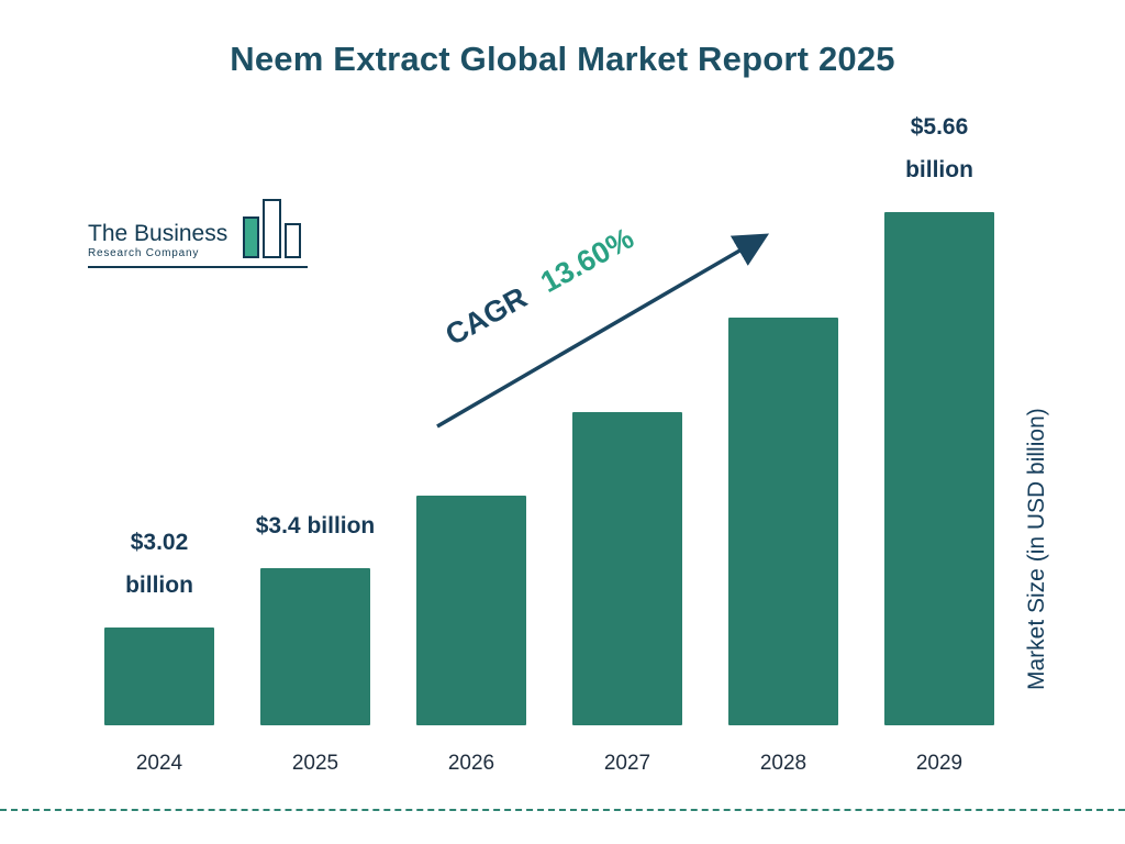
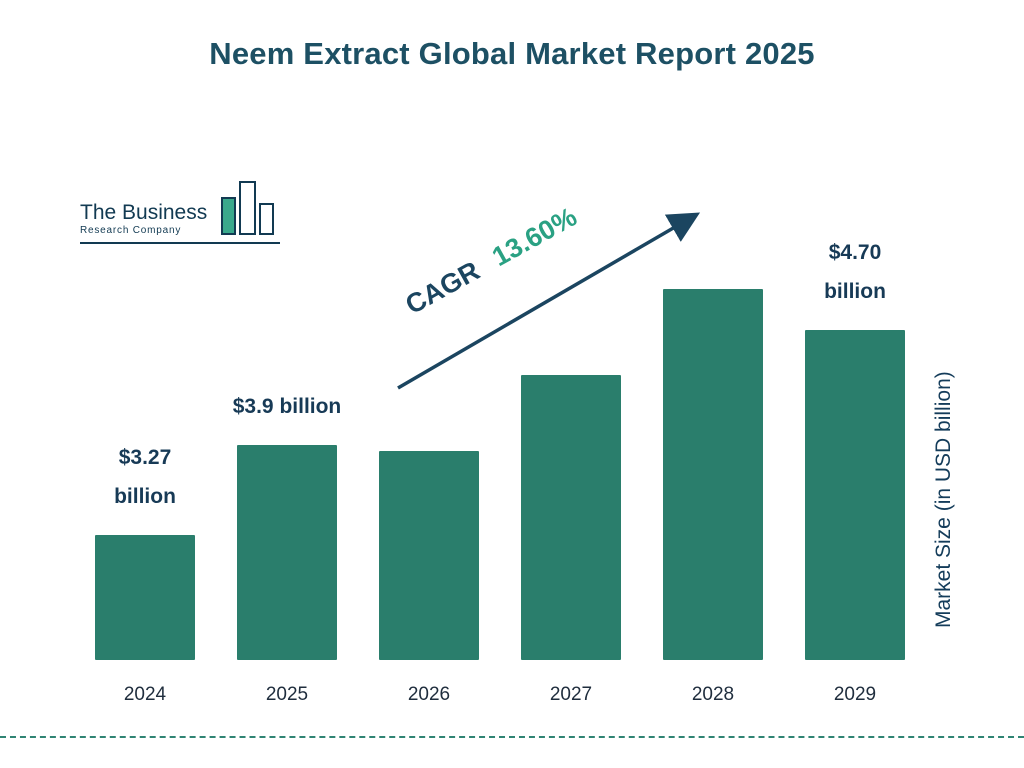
2024: $3.02 -> $3.27
2025: $3.4 -> $3.9
2029: $5.66 -> $4.70
